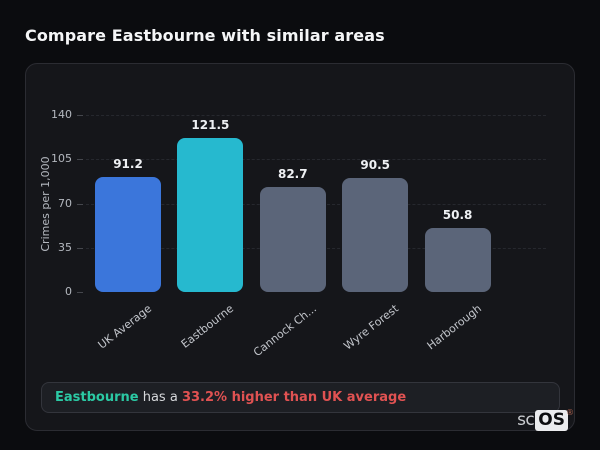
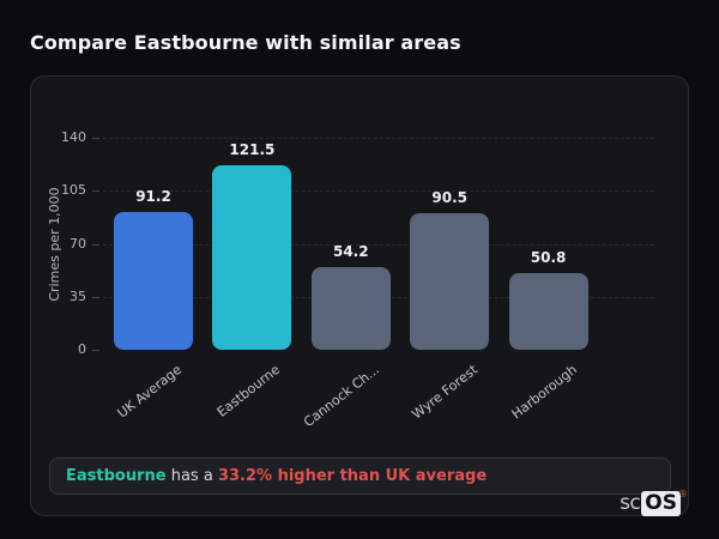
Cannock Ch...: 82.7 -> 54.2
